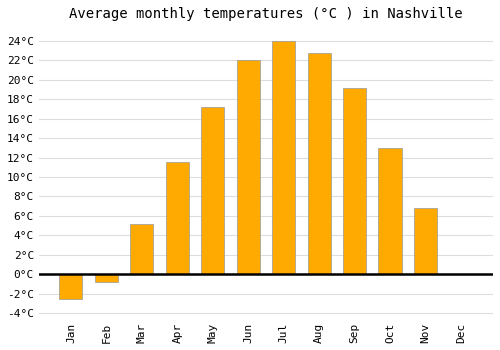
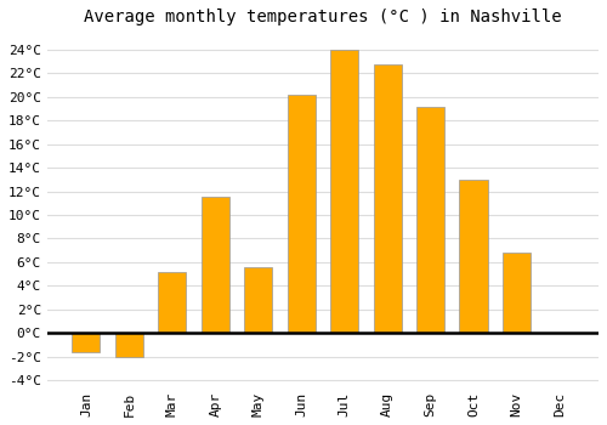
Jan: -2.5°C -> -1.6°C
Feb: -0.8°C -> -2.0°C
May: 17.2°C -> 5.6°C
Jun: 22.0°C -> 20.2°C
